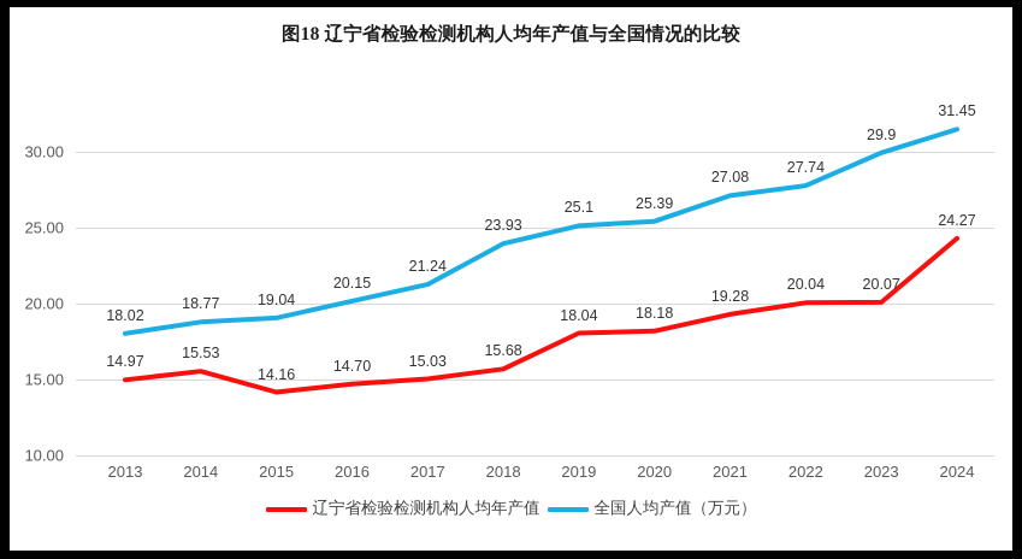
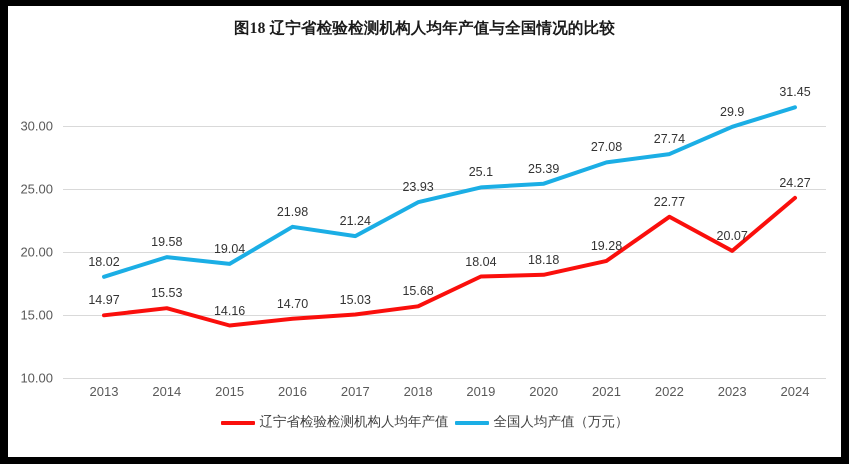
全国人均产值（万元）/2014: 18.77 -> 19.58
全国人均产值（万元）/2016: 20.15 -> 21.98
辽宁省检验检测机构人均年产值/2022: 20.04 -> 22.77
